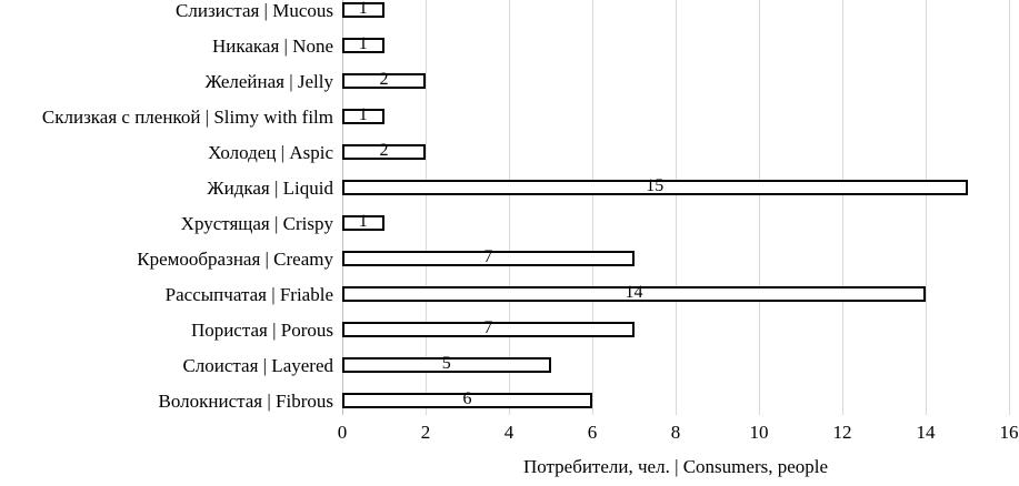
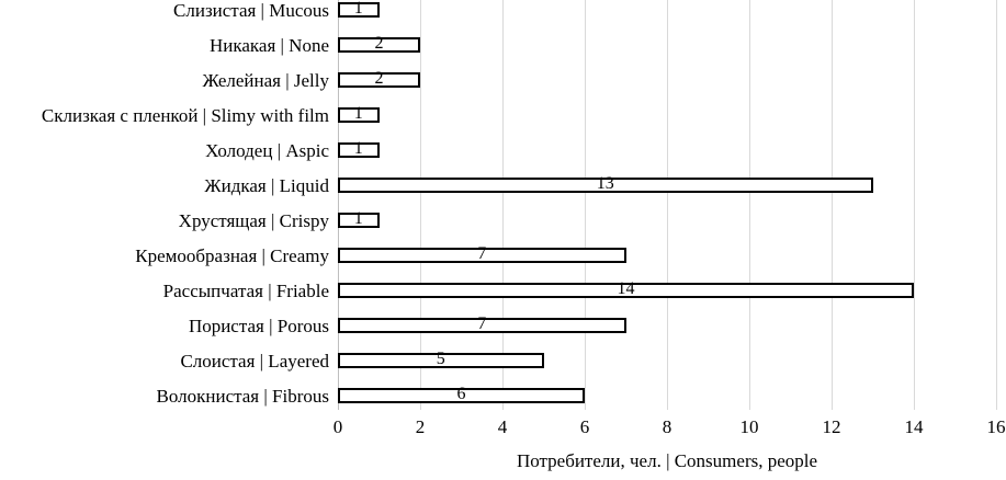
Никакая | None: 1 -> 2
Холодец | Aspic: 2 -> 1
Жидкая | Liquid: 15 -> 13
